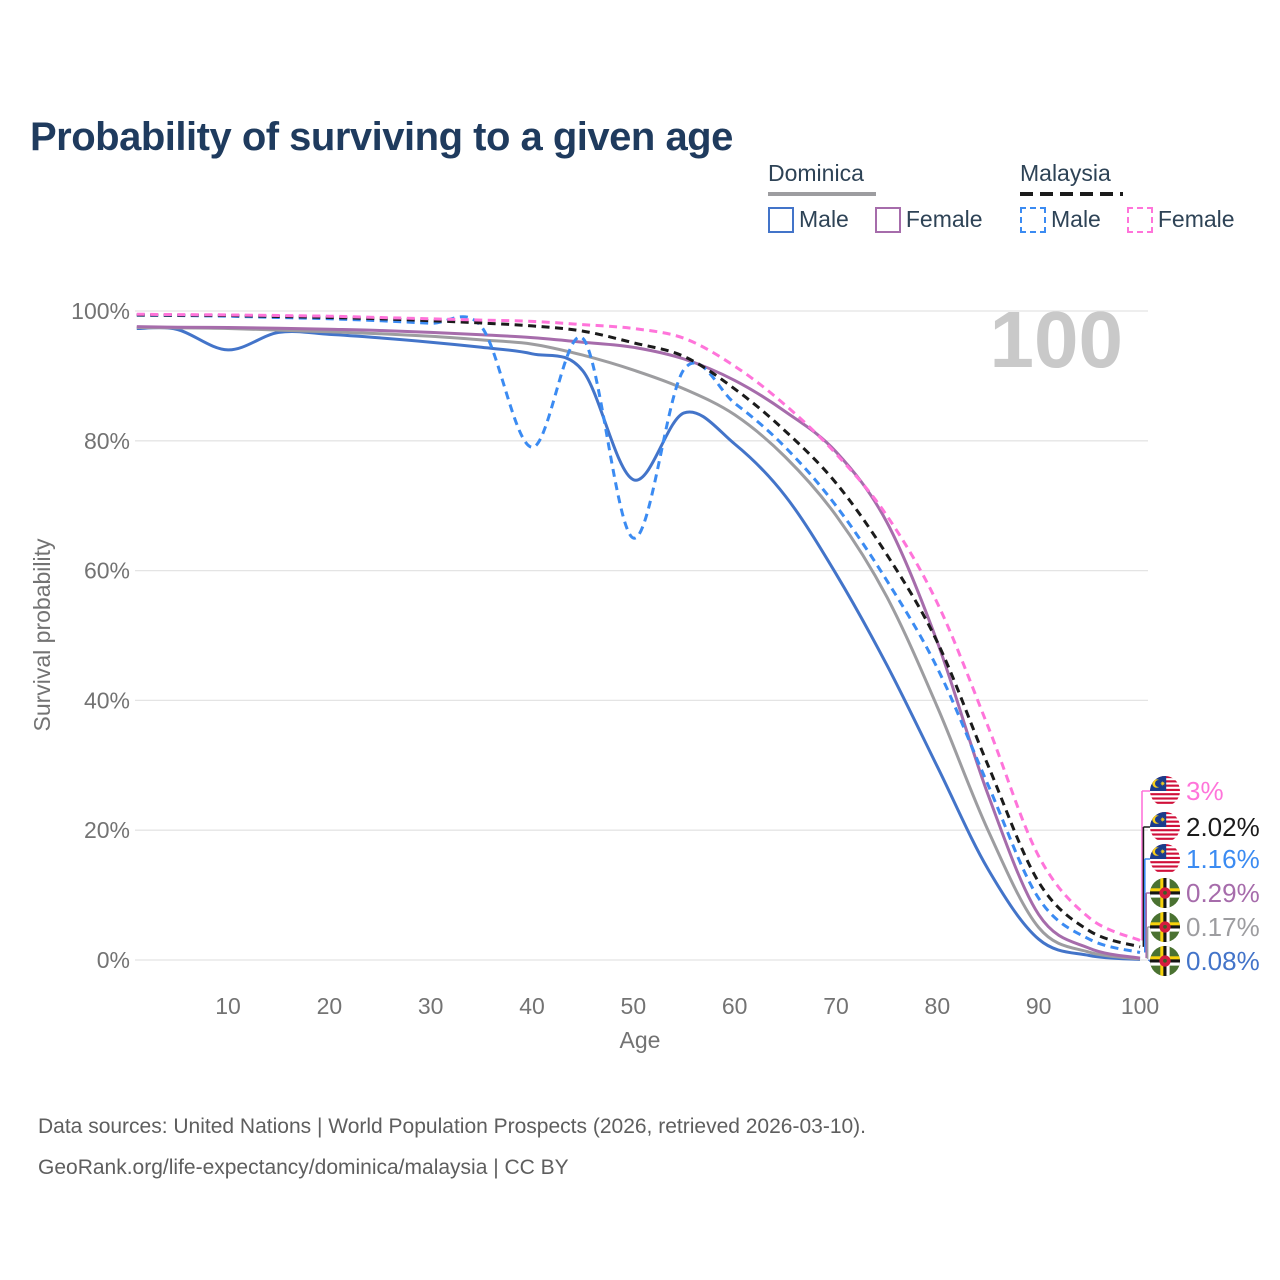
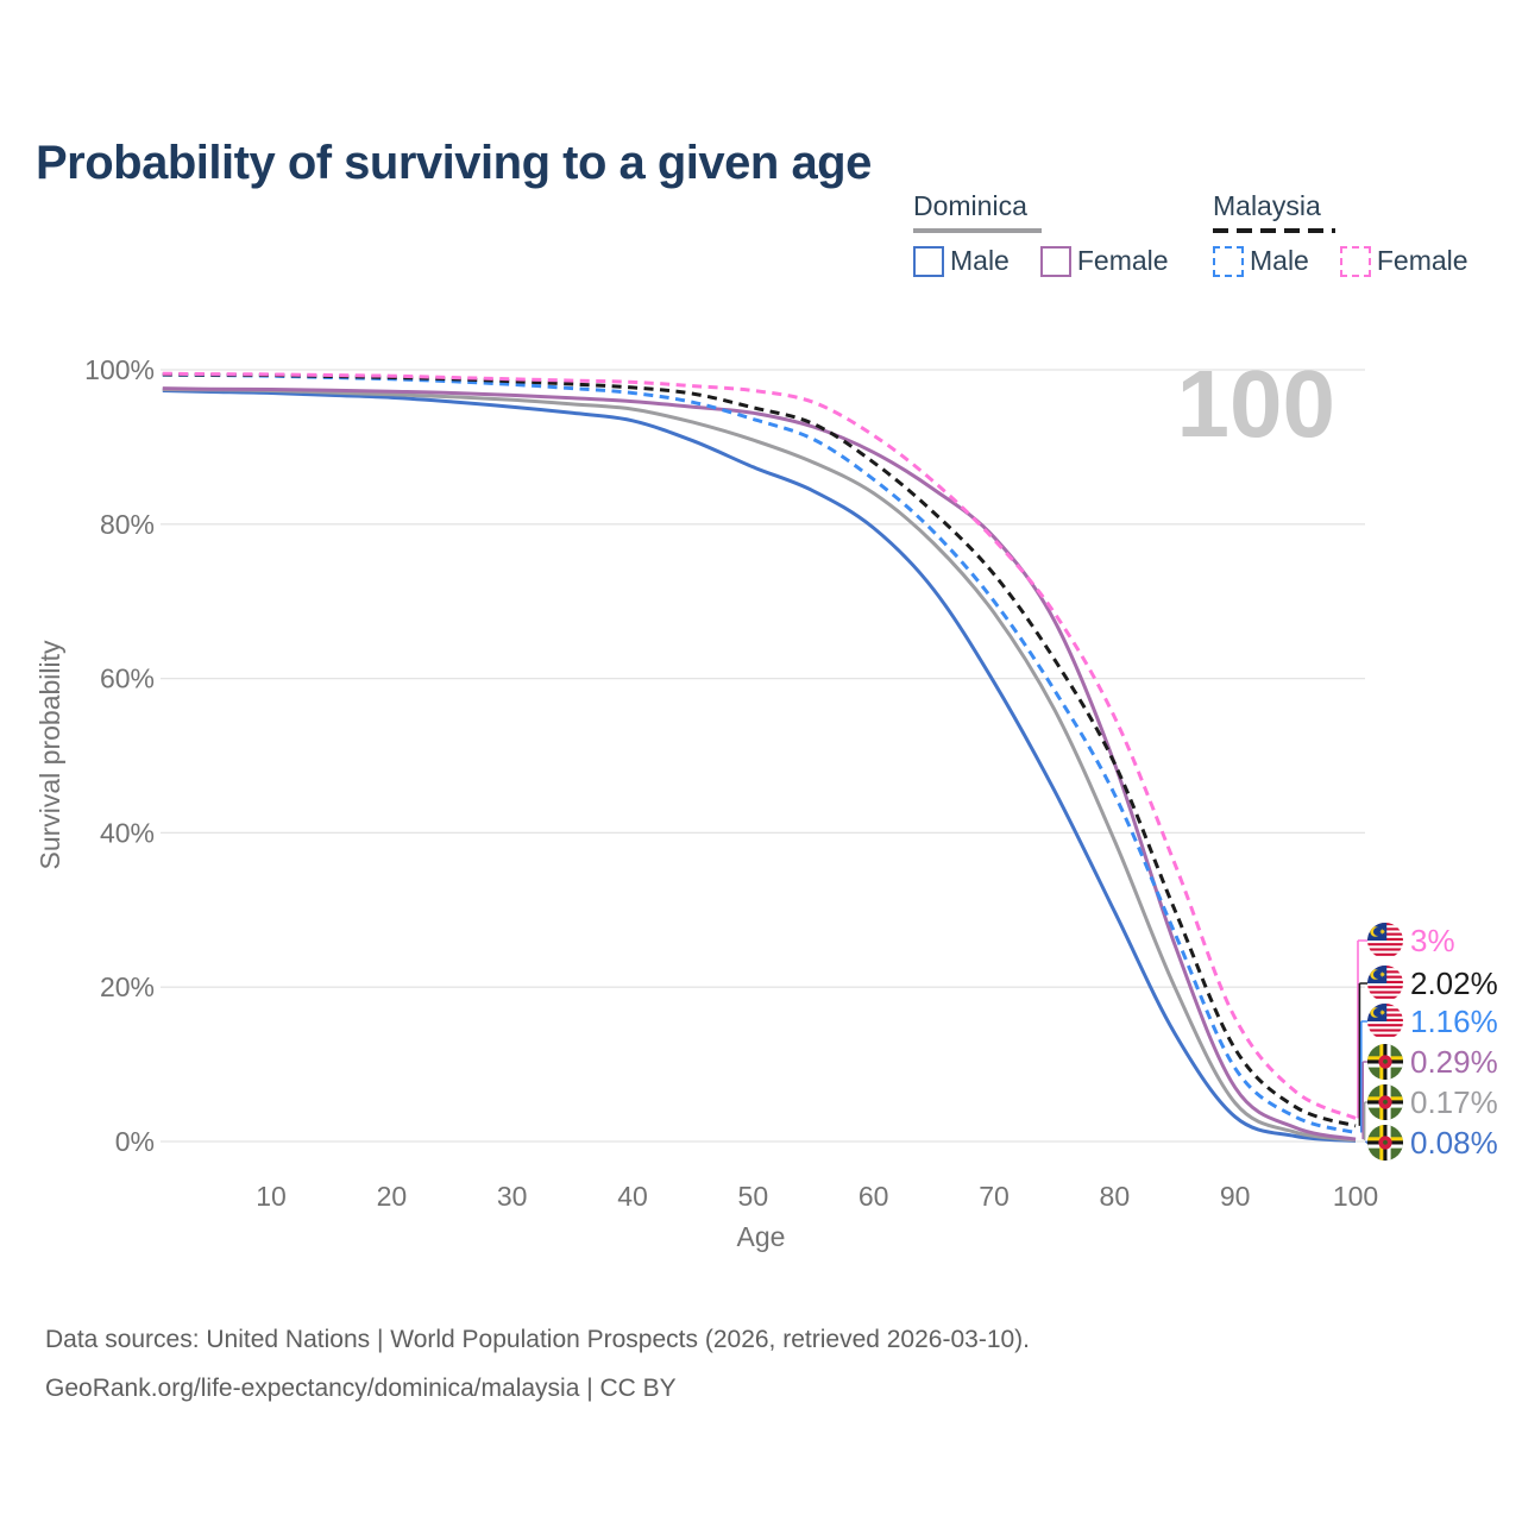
Dominica Male/10: 94% -> 97%
Malaysia Male/40: 79% -> 97%
Malaysia Male/50: 65% -> 94%
Dominica Male/50: 74% -> 87%
